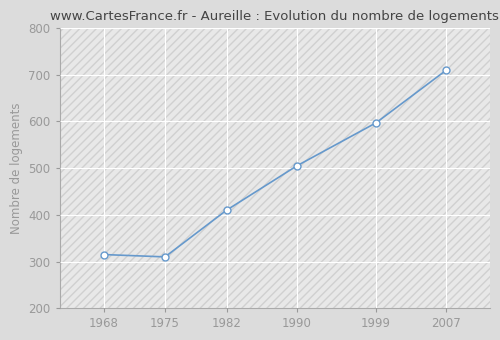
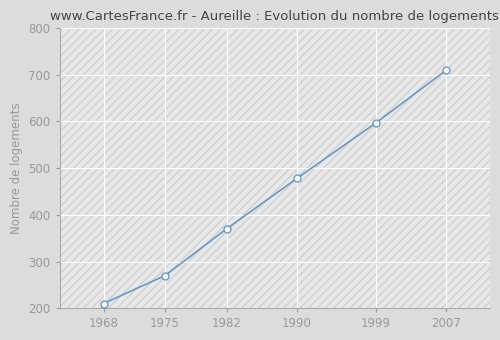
1968: 315 -> 210
1975: 310 -> 270
1982: 410 -> 370
1990: 505 -> 478
